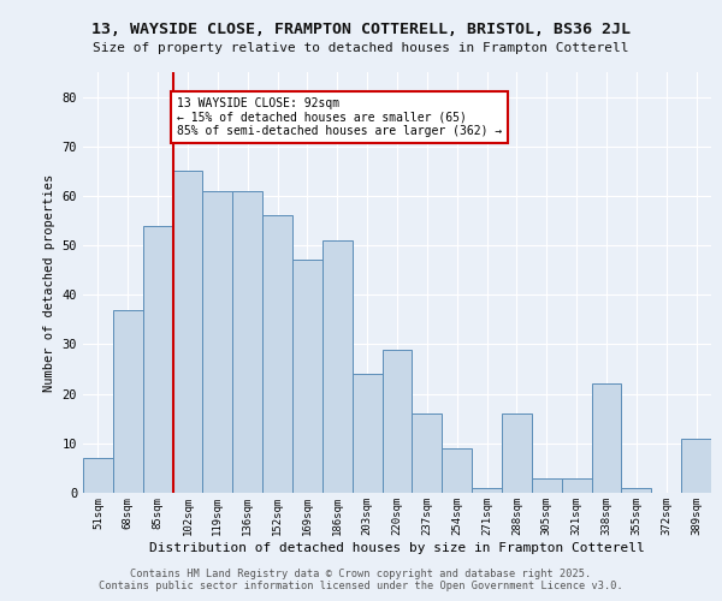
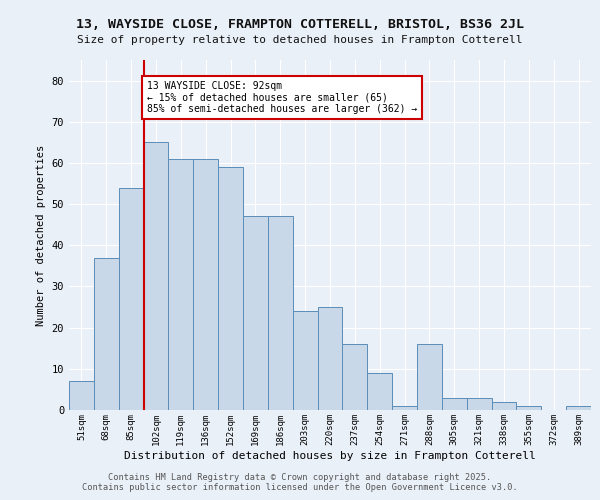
152sqm: 56 -> 59
186sqm: 51 -> 47
220sqm: 29 -> 25
338sqm: 22 -> 2
389sqm: 11 -> 1
